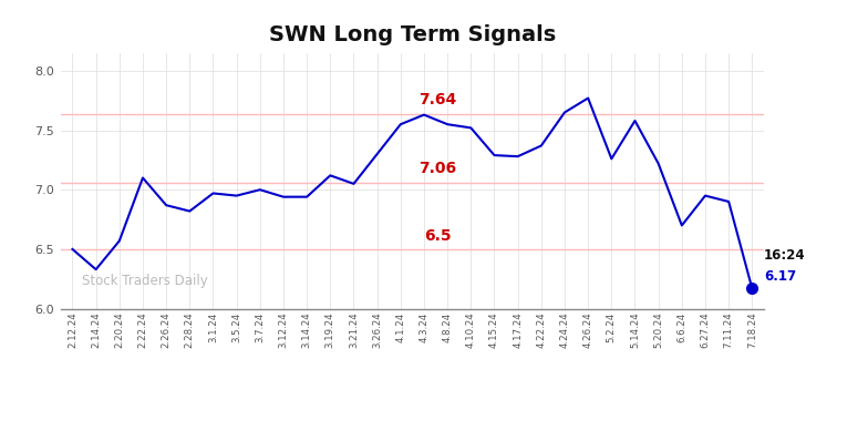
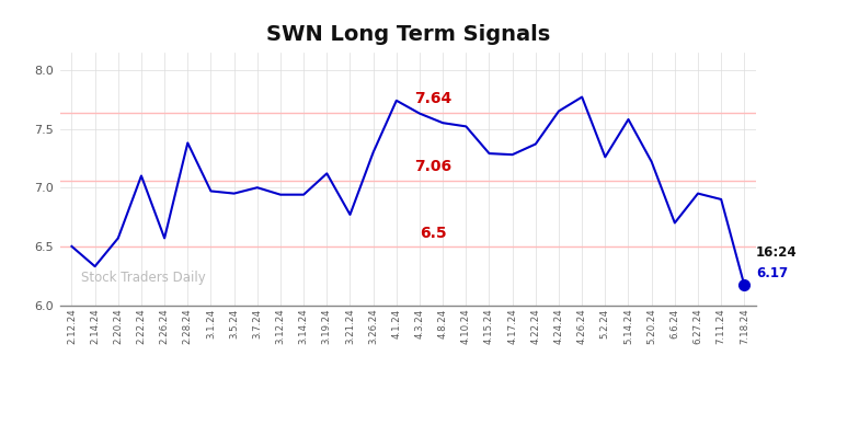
2.26.24: 6.87 -> 6.57
2.28.24: 6.82 -> 7.38
3.21.24: 7.05 -> 6.77
4.1.24: 7.55 -> 7.74
